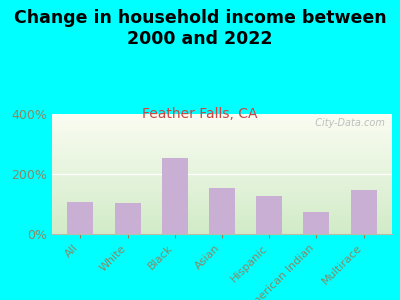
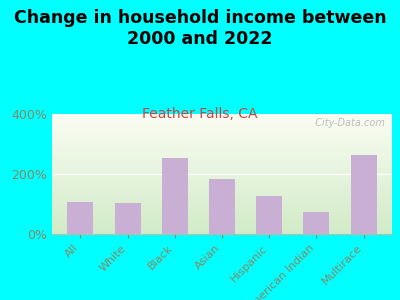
Asian: 155% -> 185%
Multirace: 148% -> 265%
